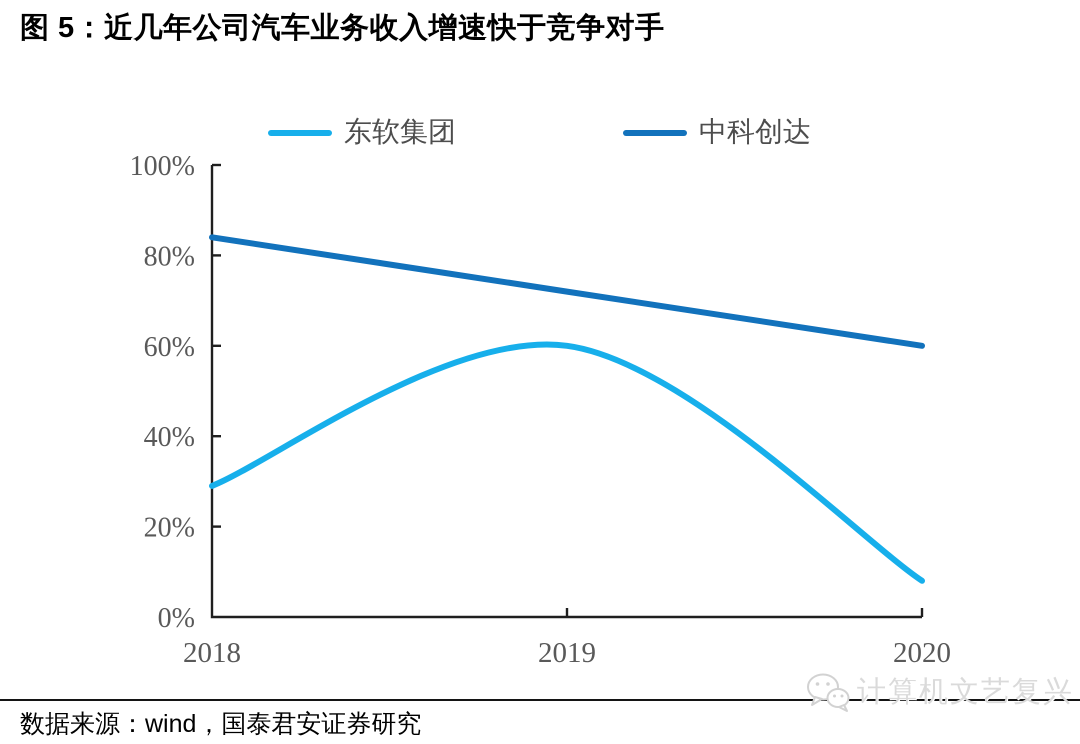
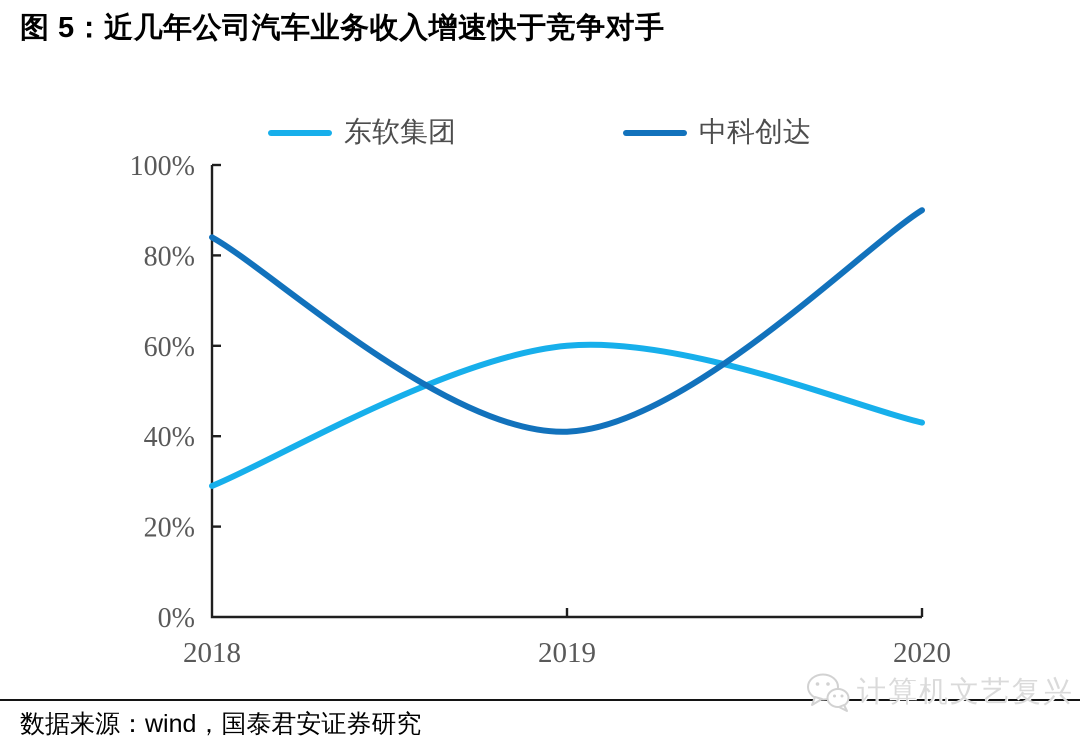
中科创达/2019: 72% -> 41%
东软集团/2020: 8% -> 43%
中科创达/2020: 60% -> 90%
